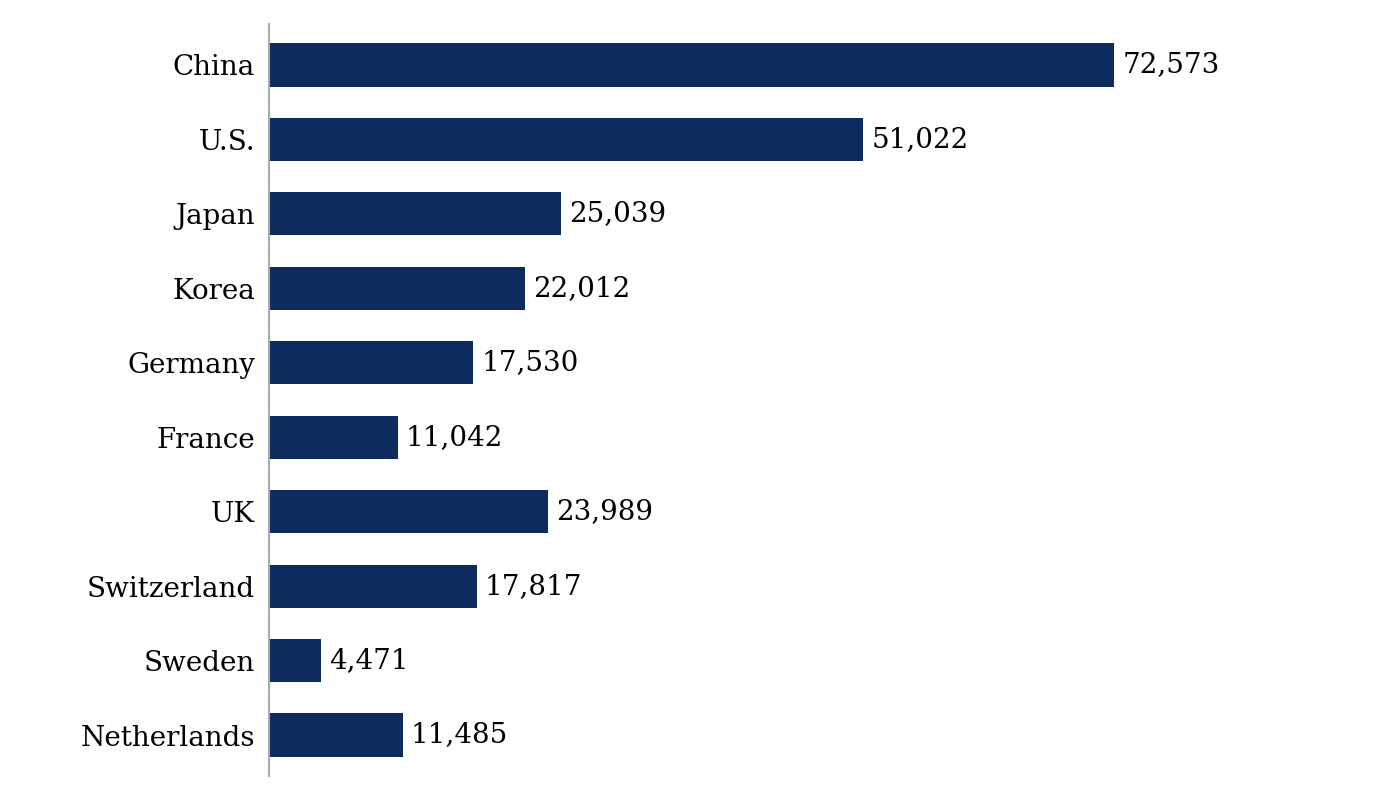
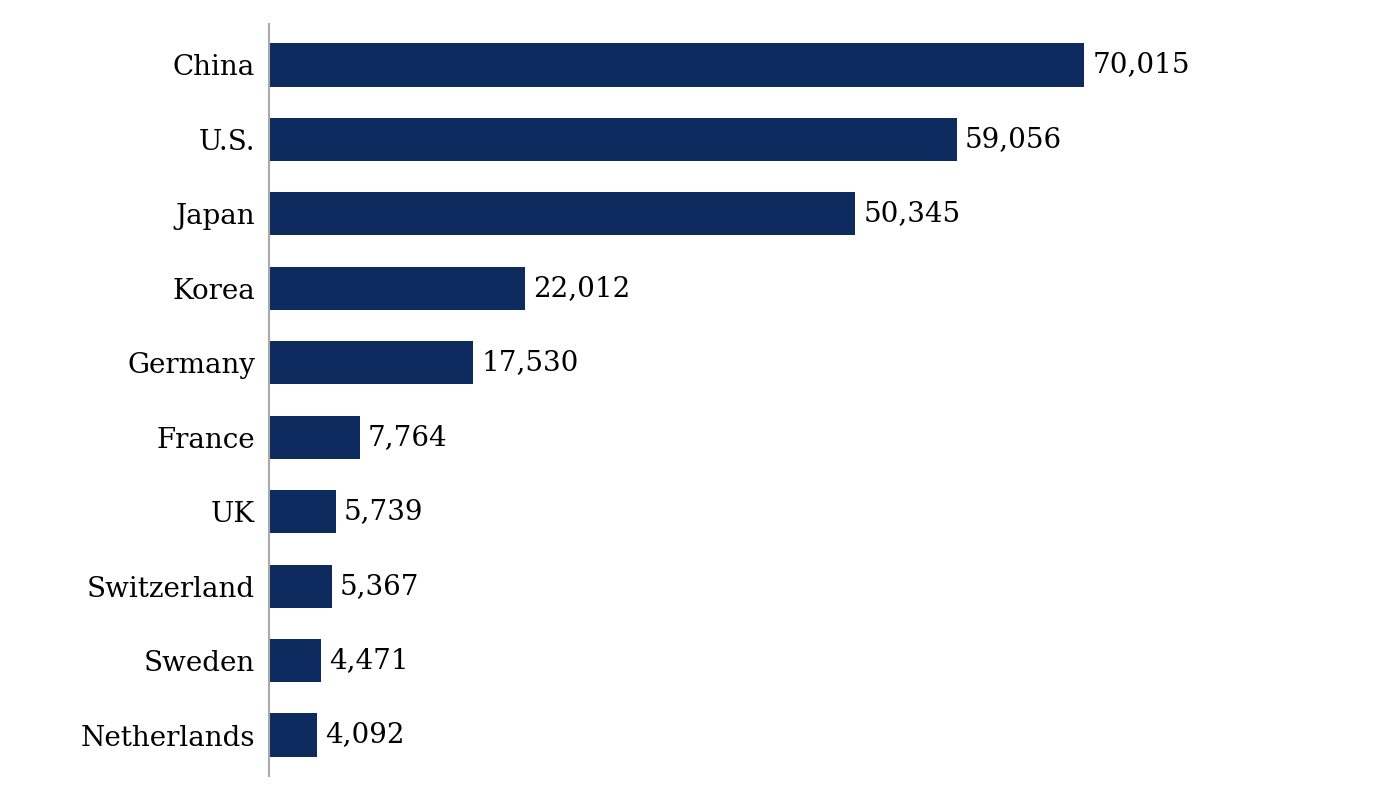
China: 72,573 -> 70,015
U.S.: 51,022 -> 59,056
Japan: 25,039 -> 50,345
France: 11,042 -> 7,764
UK: 23,989 -> 5,739
Switzerland: 17,817 -> 5,367
Netherlands: 11,485 -> 4,092
